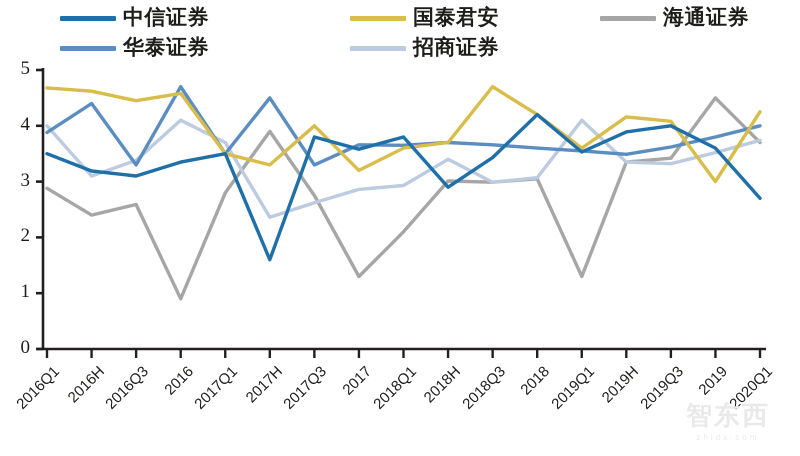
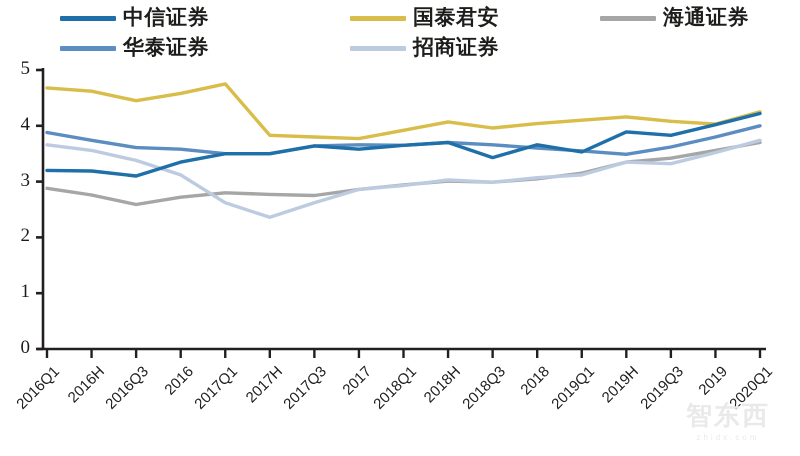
中信证券/2016Q1: 3.5 -> 3.2
招商证券/2016Q1: 4.0 -> 3.7
海通证券/2016H: 2.4 -> 2.8
华泰证券/2016H: 4.4 -> 3.7
招商证券/2016H: 3.1 -> 3.6
华泰证券/2016Q3: 3.3 -> 3.6
海通证券/2016: 0.9 -> 2.7
华泰证券/2016: 4.7 -> 3.6
招商证券/2016: 4.1 -> 3.1
国泰君安/2017Q1: 3.5 -> 4.8
招商证券/2017Q1: 3.7 -> 2.6
中信证券/2017H: 1.6 -> 3.5
国泰君安/2017H: 3.3 -> 3.8
海通证券/2017H: 3.9 -> 2.8
华泰证券/2017H: 4.5 -> 3.5
中信证券/2017Q3: 3.8 -> 3.6
国泰君安/2017Q3: 4.0 -> 3.8
华泰证券/2017Q3: 3.3 -> 3.6
国泰君安/2017: 3.2 -> 3.8
海通证券/2017: 1.3 -> 2.9
中信证券/2018Q1: 3.8 -> 3.6
国泰君安/2018Q1: 3.6 -> 3.9
海通证券/2018Q1: 2.1 -> 2.9
中信证券/2018H: 2.9 -> 3.7
国泰君安/2018H: 3.7 -> 4.1
招商证券/2018H: 3.4 -> 3.0
国泰君安/2018Q3: 4.7 -> 4.0
中信证券/2018: 4.2 -> 3.7
国泰君安/2018: 4.2 -> 4.0
国泰君安/2019Q1: 3.6 -> 4.1
海通证券/2019Q1: 1.3 -> 3.1
招商证券/2019Q1: 4.1 -> 3.1
中信证券/2019Q3: 4.0 -> 3.8
中信证券/2019: 3.6 -> 4.0
国泰君安/2019: 3.0 -> 4.0
海通证券/2019: 4.5 -> 3.6
中信证券/2020Q1: 2.7 -> 4.2
